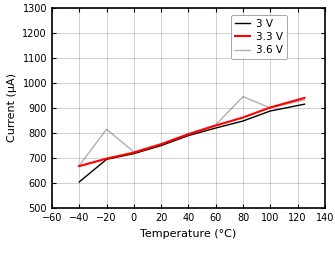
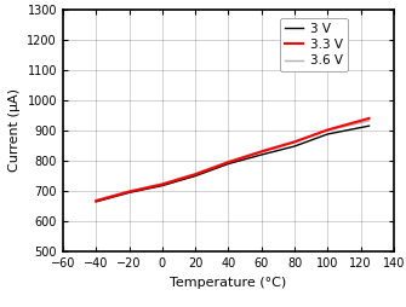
3 V/−40: 605 -> 665
3.6 V/−20: 815 -> 700
3.6 V/80: 945 -> 865
